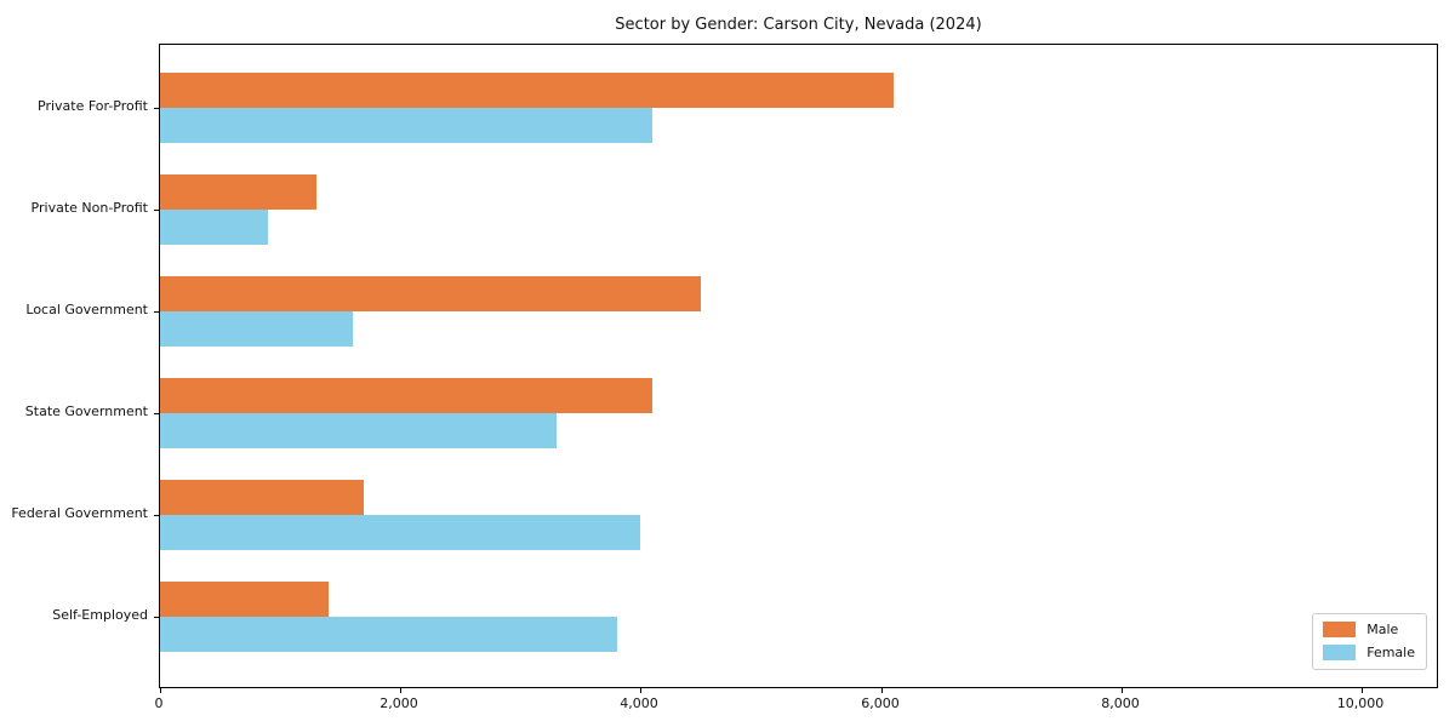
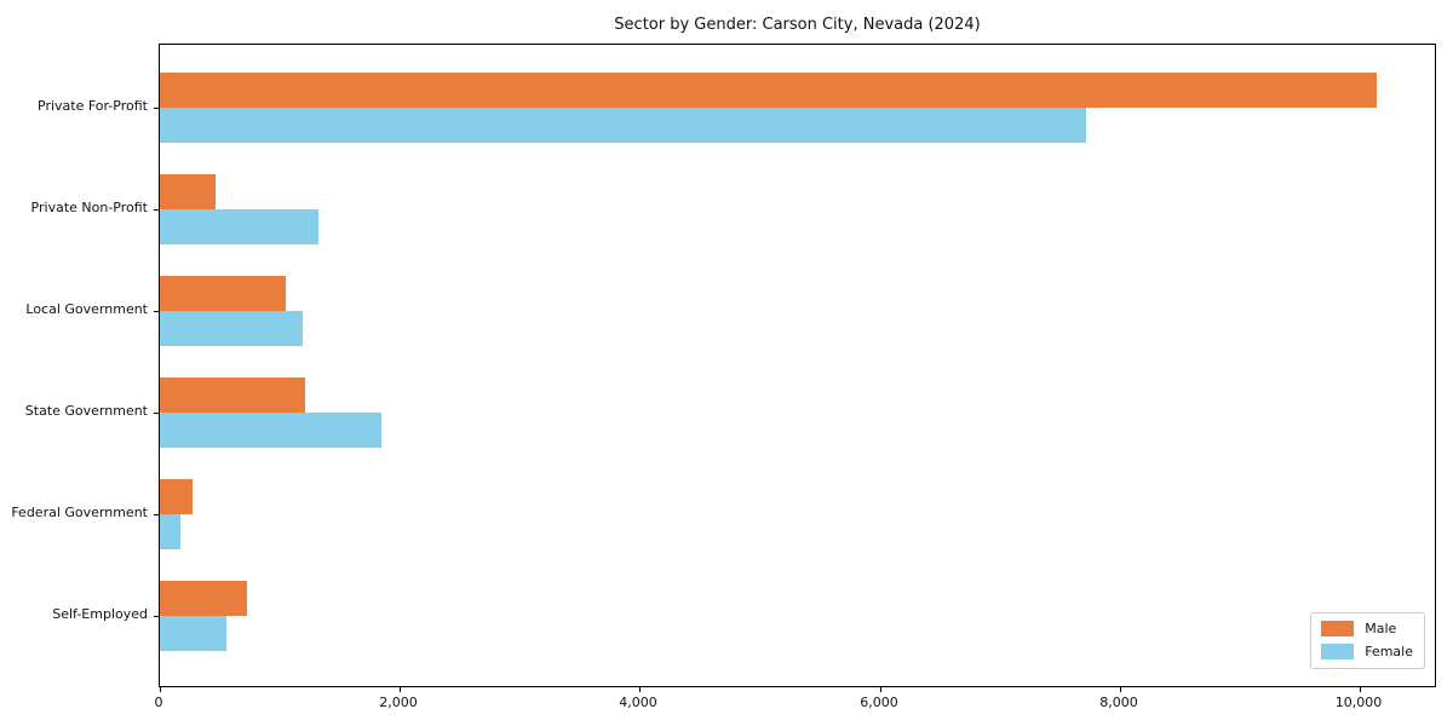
Male/Private For-Profit: 6100 -> 10100
Female/Private For-Profit: 4100 -> 7700
Male/Private Non-Profit: 1300 -> 500
Female/Private Non-Profit: 900 -> 1300
Male/Local Government: 4500 -> 1000
Female/Local Government: 1600 -> 1200
Male/State Government: 4100 -> 1200
Female/State Government: 3300 -> 1800
Male/Federal Government: 1700 -> 300
Female/Federal Government: 4000 -> 200
Male/Self-Employed: 1400 -> 700
Female/Self-Employed: 3800 -> 600
